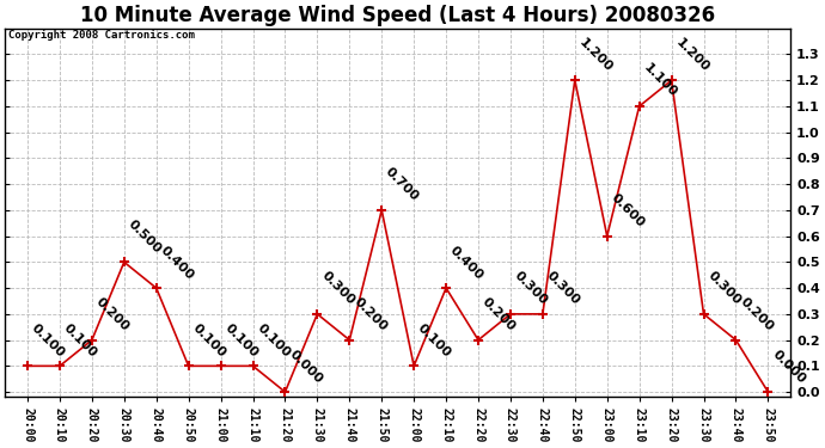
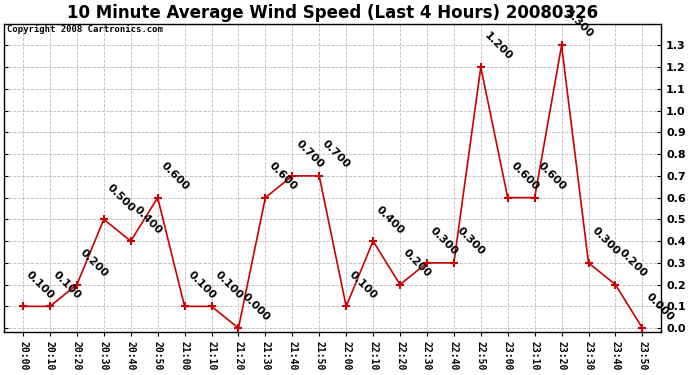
20:50: 0.100 -> 0.600
21:30: 0.300 -> 0.600
21:40: 0.200 -> 0.700
23:10: 1.100 -> 0.600
23:20: 1.2 -> 1.3
